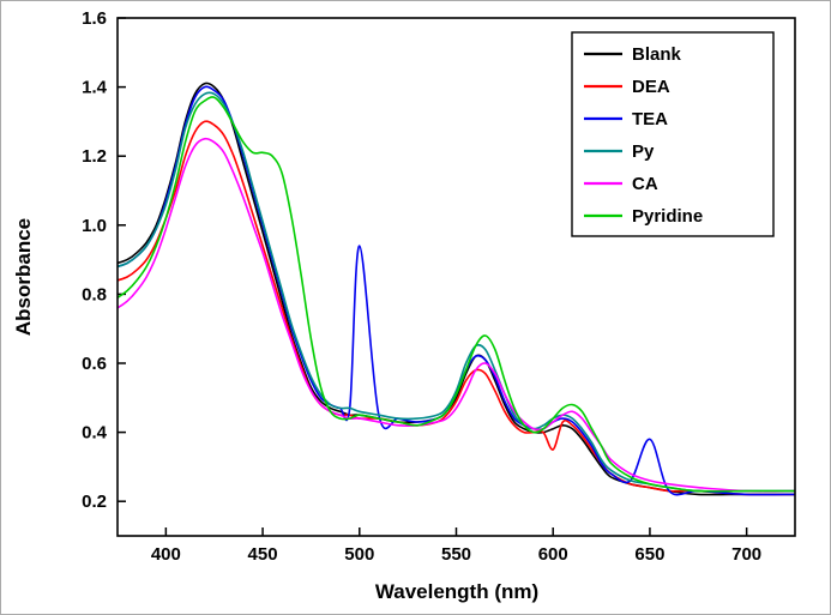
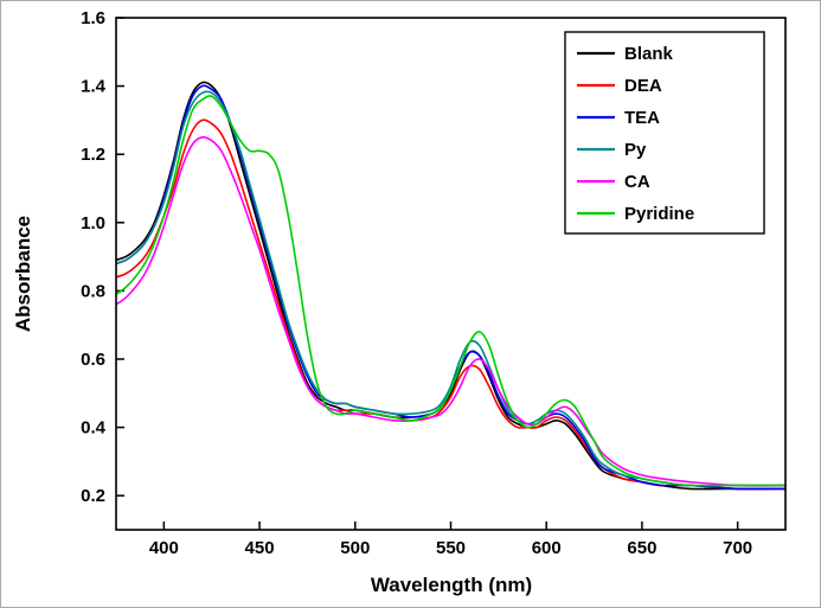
TEA/500: 0.94 -> 0.46
DEA/600: 0.35 -> 0.42
TEA/650: 0.38 -> 0.24
